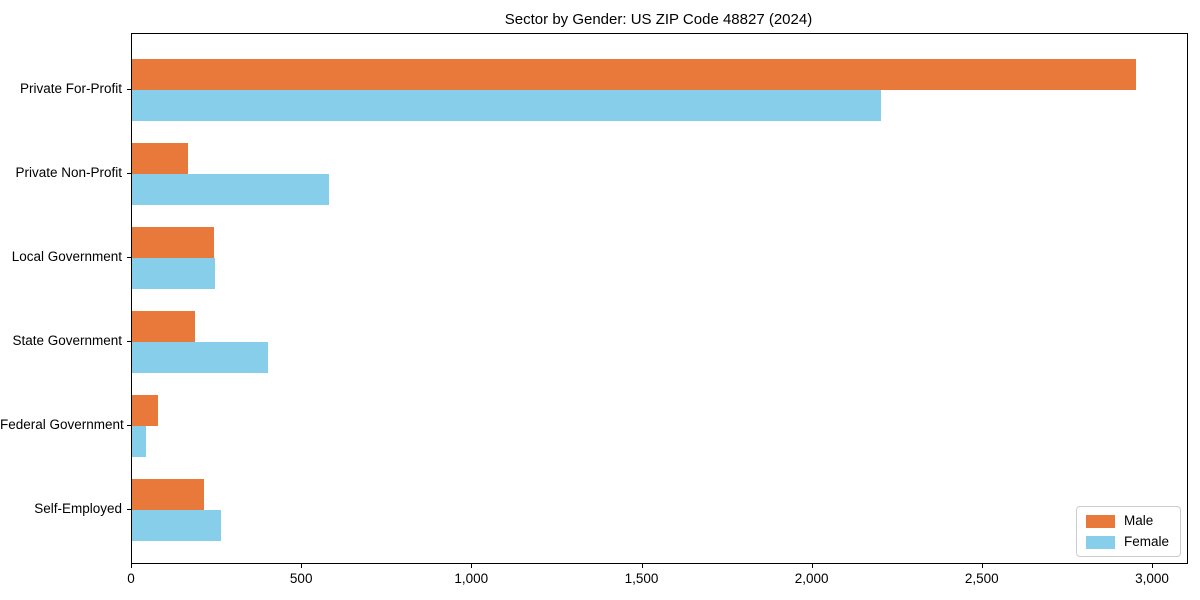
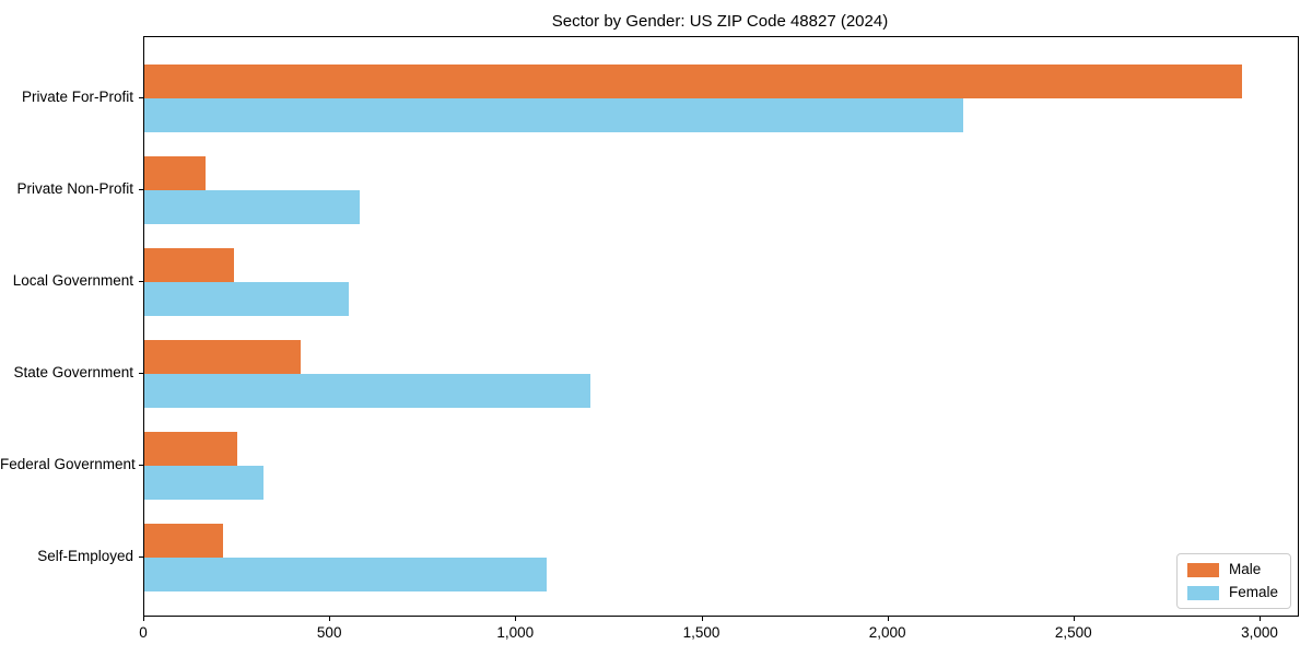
Female/Local Government: 240 -> 550
Male/State Government: 180 -> 420
Female/State Government: 400 -> 1200
Male/Federal Government: 80 -> 250
Female/Federal Government: 40 -> 320
Female/Self-Employed: 260 -> 1080
